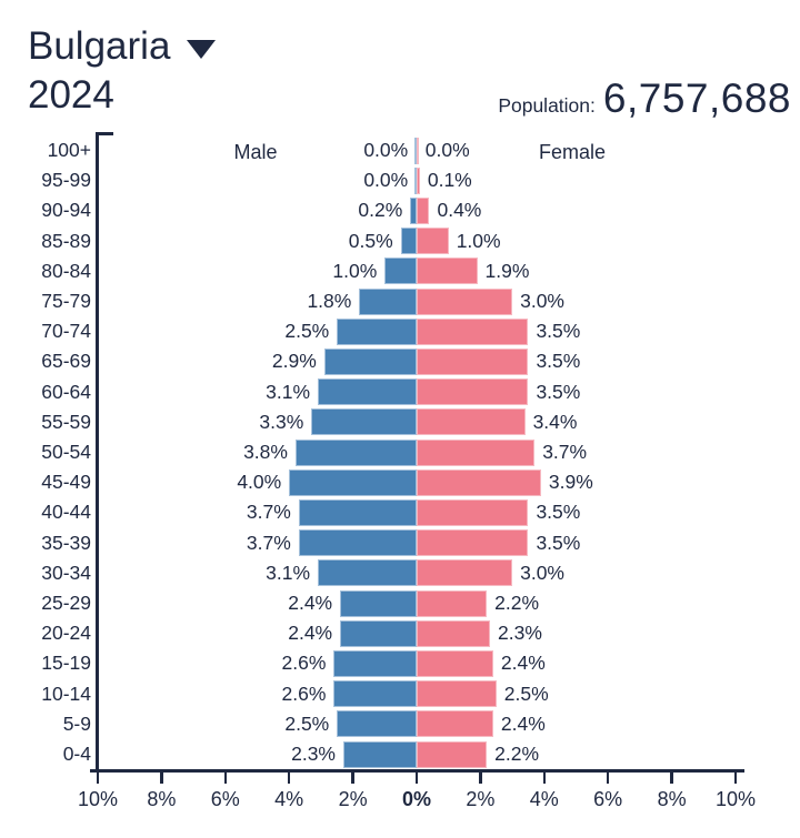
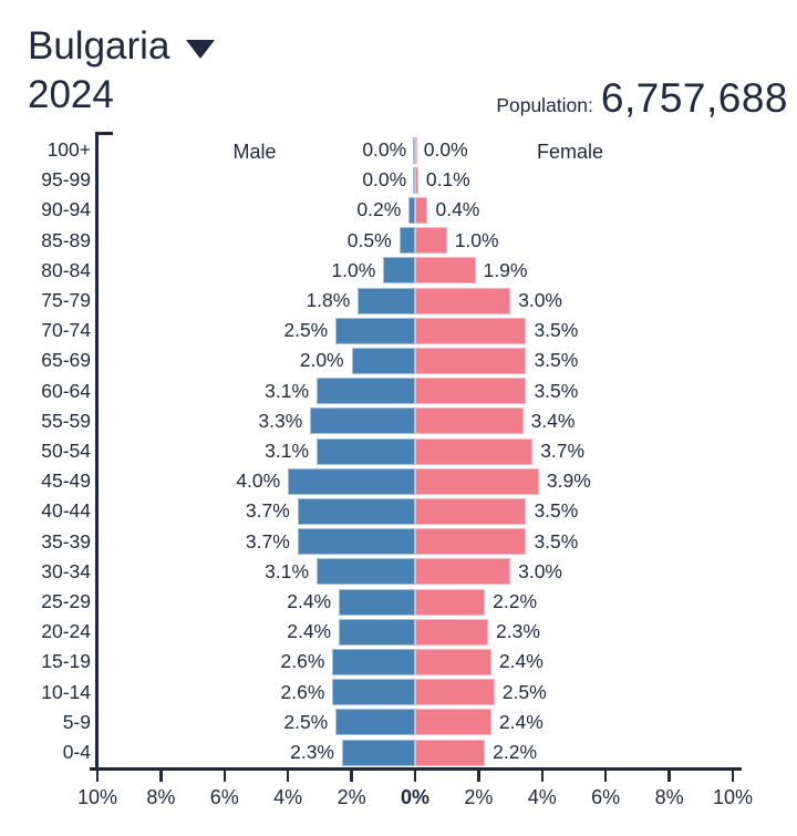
Male/65-69: 2.9% -> 2.0%
Male/50-54: 3.8% -> 3.1%
